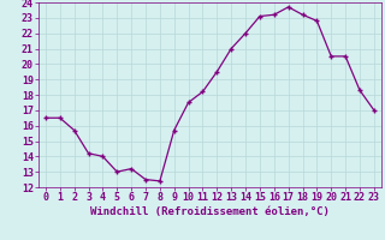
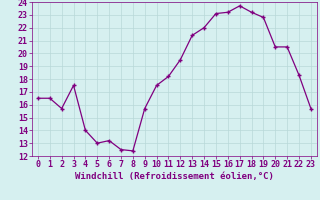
3: 14.2 -> 17.5
13: 21.0 -> 21.4
23: 17.0 -> 15.7
